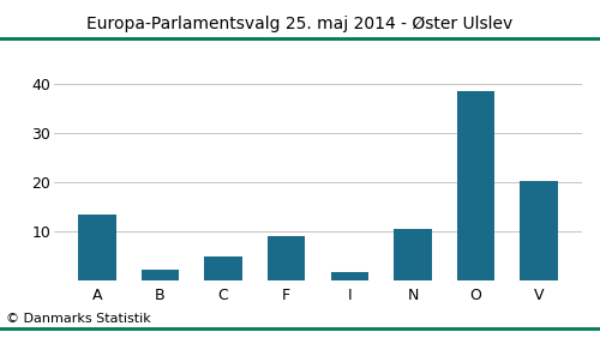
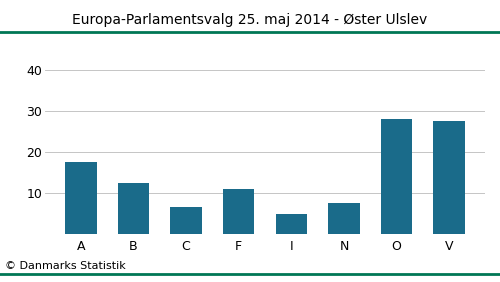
A: 13.5 -> 17.5
B: 2.3 -> 12.5
C: 5.0 -> 6.5
F: 9.0 -> 11.0
I: 1.7 -> 5.0
N: 10.5 -> 7.5
O: 38.5 -> 28.0
V: 20.2 -> 27.5
